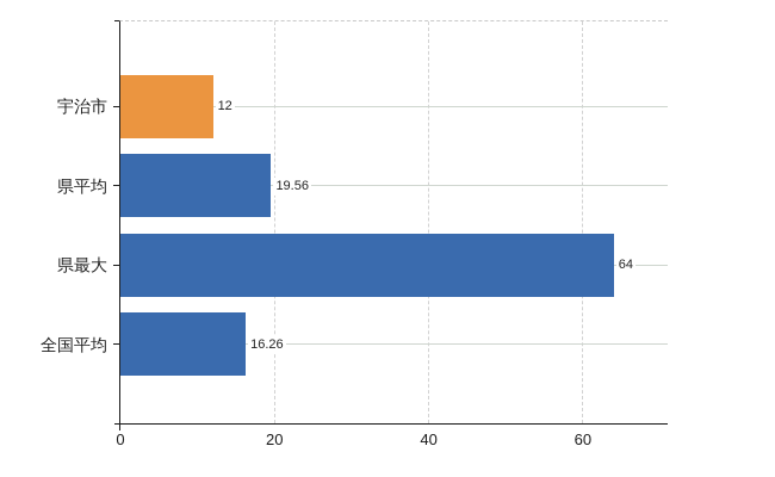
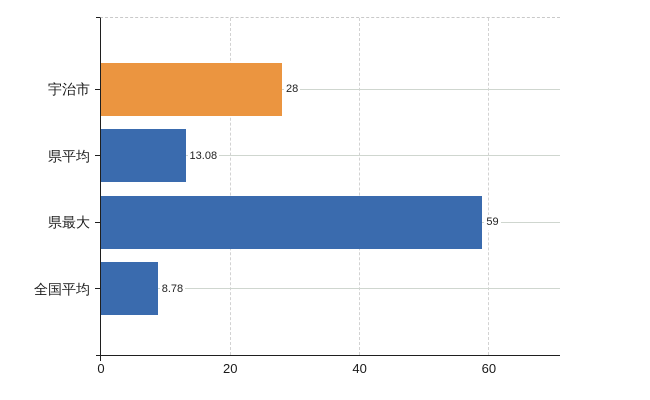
宇治市: 12 -> 28
県平均: 19.56 -> 13.08
県最大: 64 -> 59
全国平均: 16.26 -> 8.78
